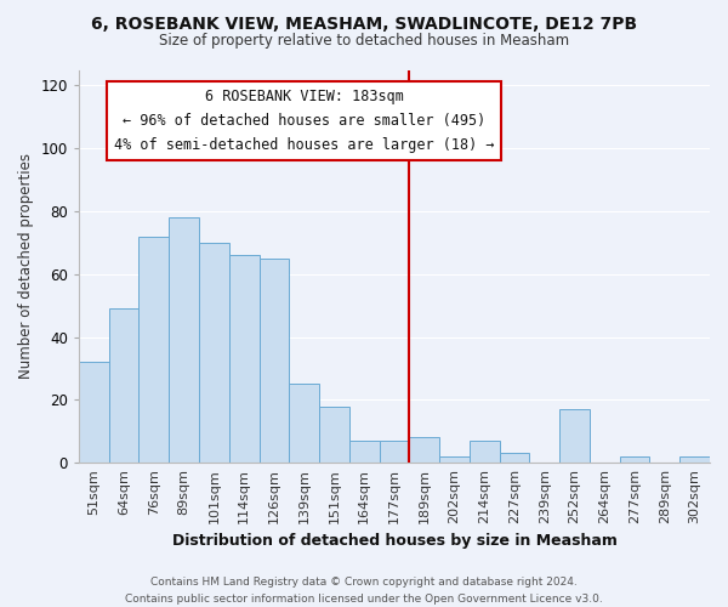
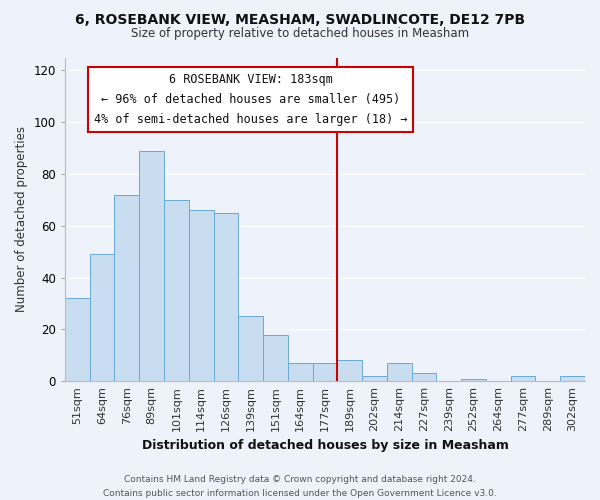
89sqm: 78 -> 89
252sqm: 17 -> 1
